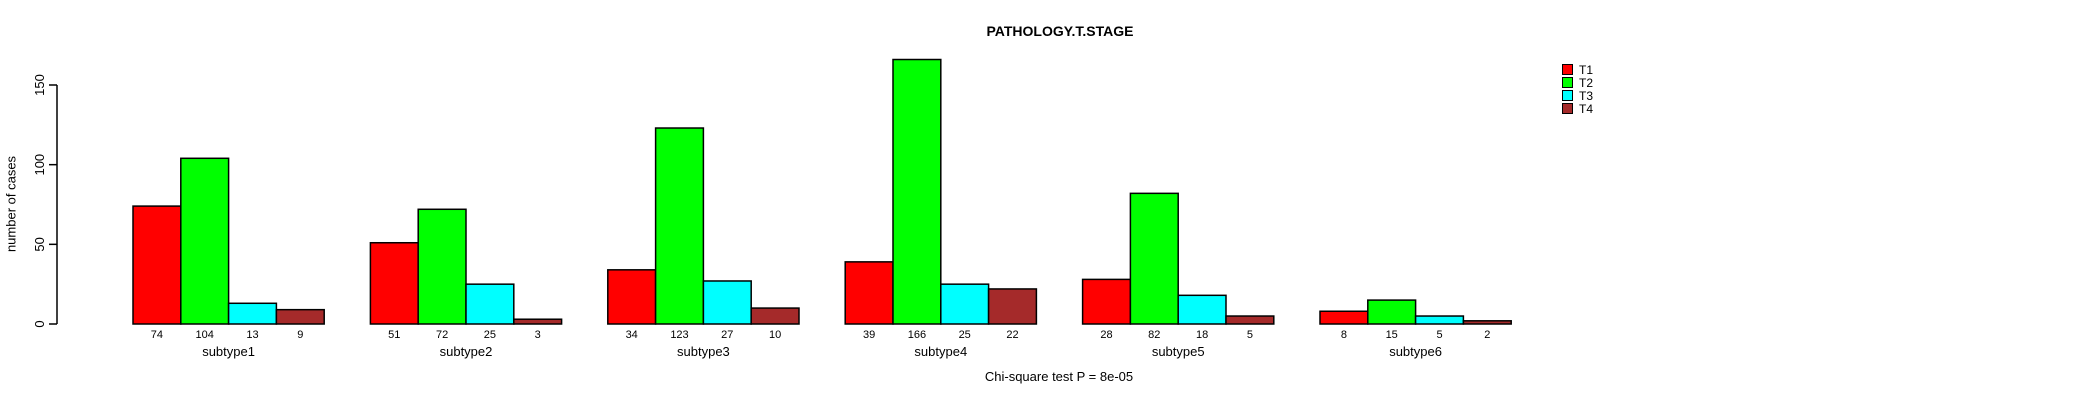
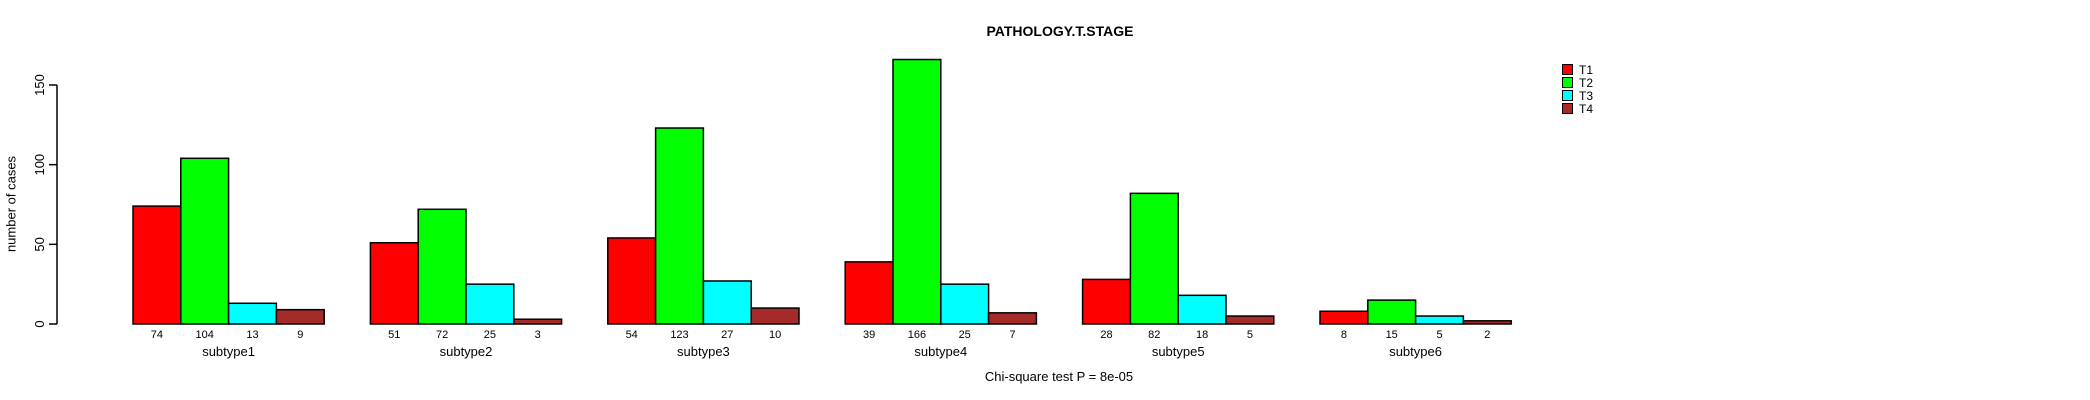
T1/subtype3: 34 -> 54
T4/subtype4: 22 -> 7
